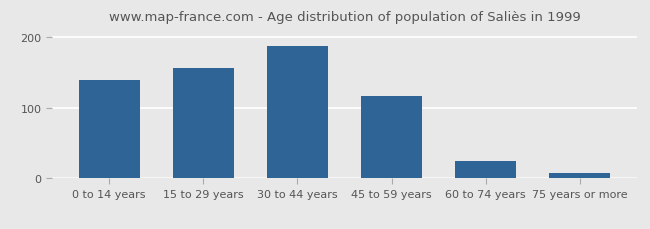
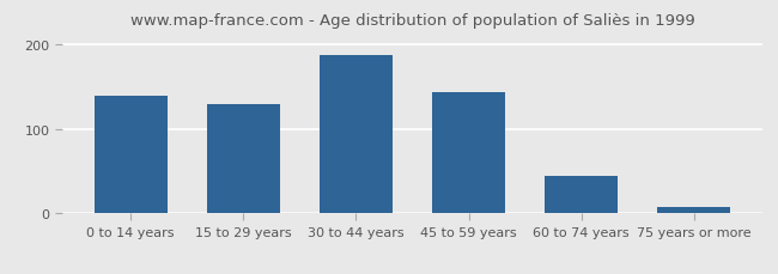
15 to 29 years: 156 -> 130
45 to 59 years: 116 -> 143
60 to 74 years: 24 -> 45
